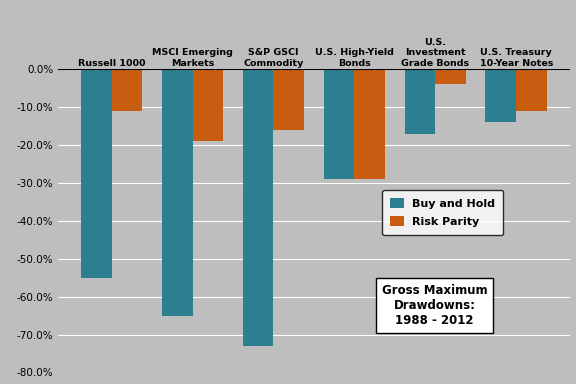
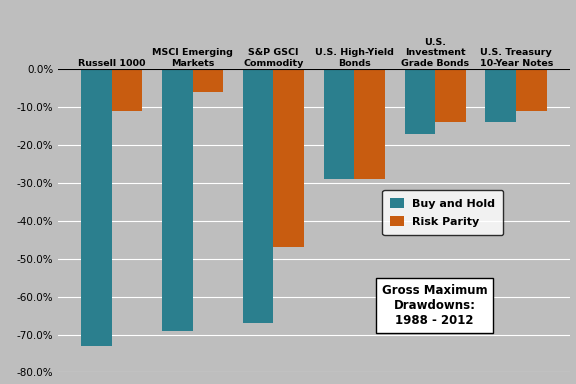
Buy and Hold/Russell 1000: -55% -> -73%
Buy and Hold/MSCI Emerging Markets: -65% -> -69%
Risk Parity/MSCI Emerging Markets: -19% -> -6%
Buy and Hold/S&P GSCI Commodity: -73% -> -67%
Risk Parity/S&P GSCI Commodity: -16% -> -47%
Risk Parity/U.S. Investment Grade Bonds: -4% -> -14%
